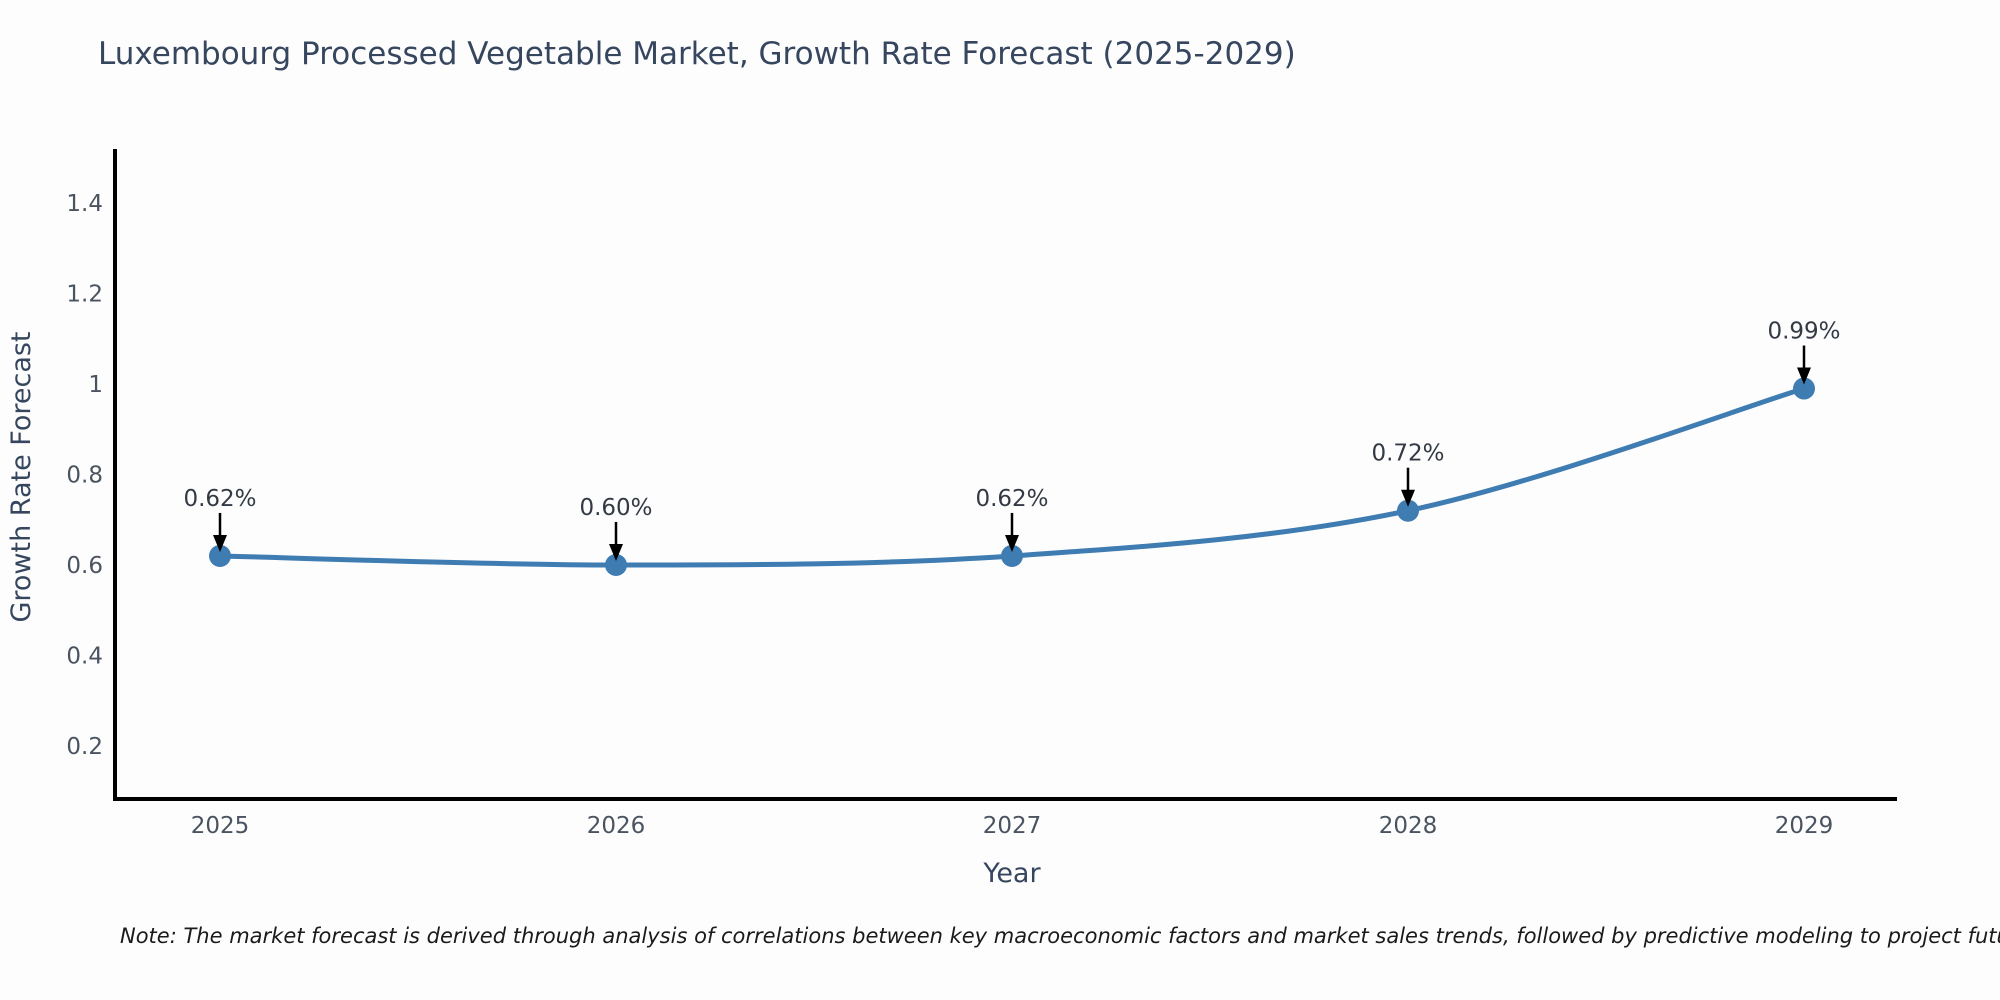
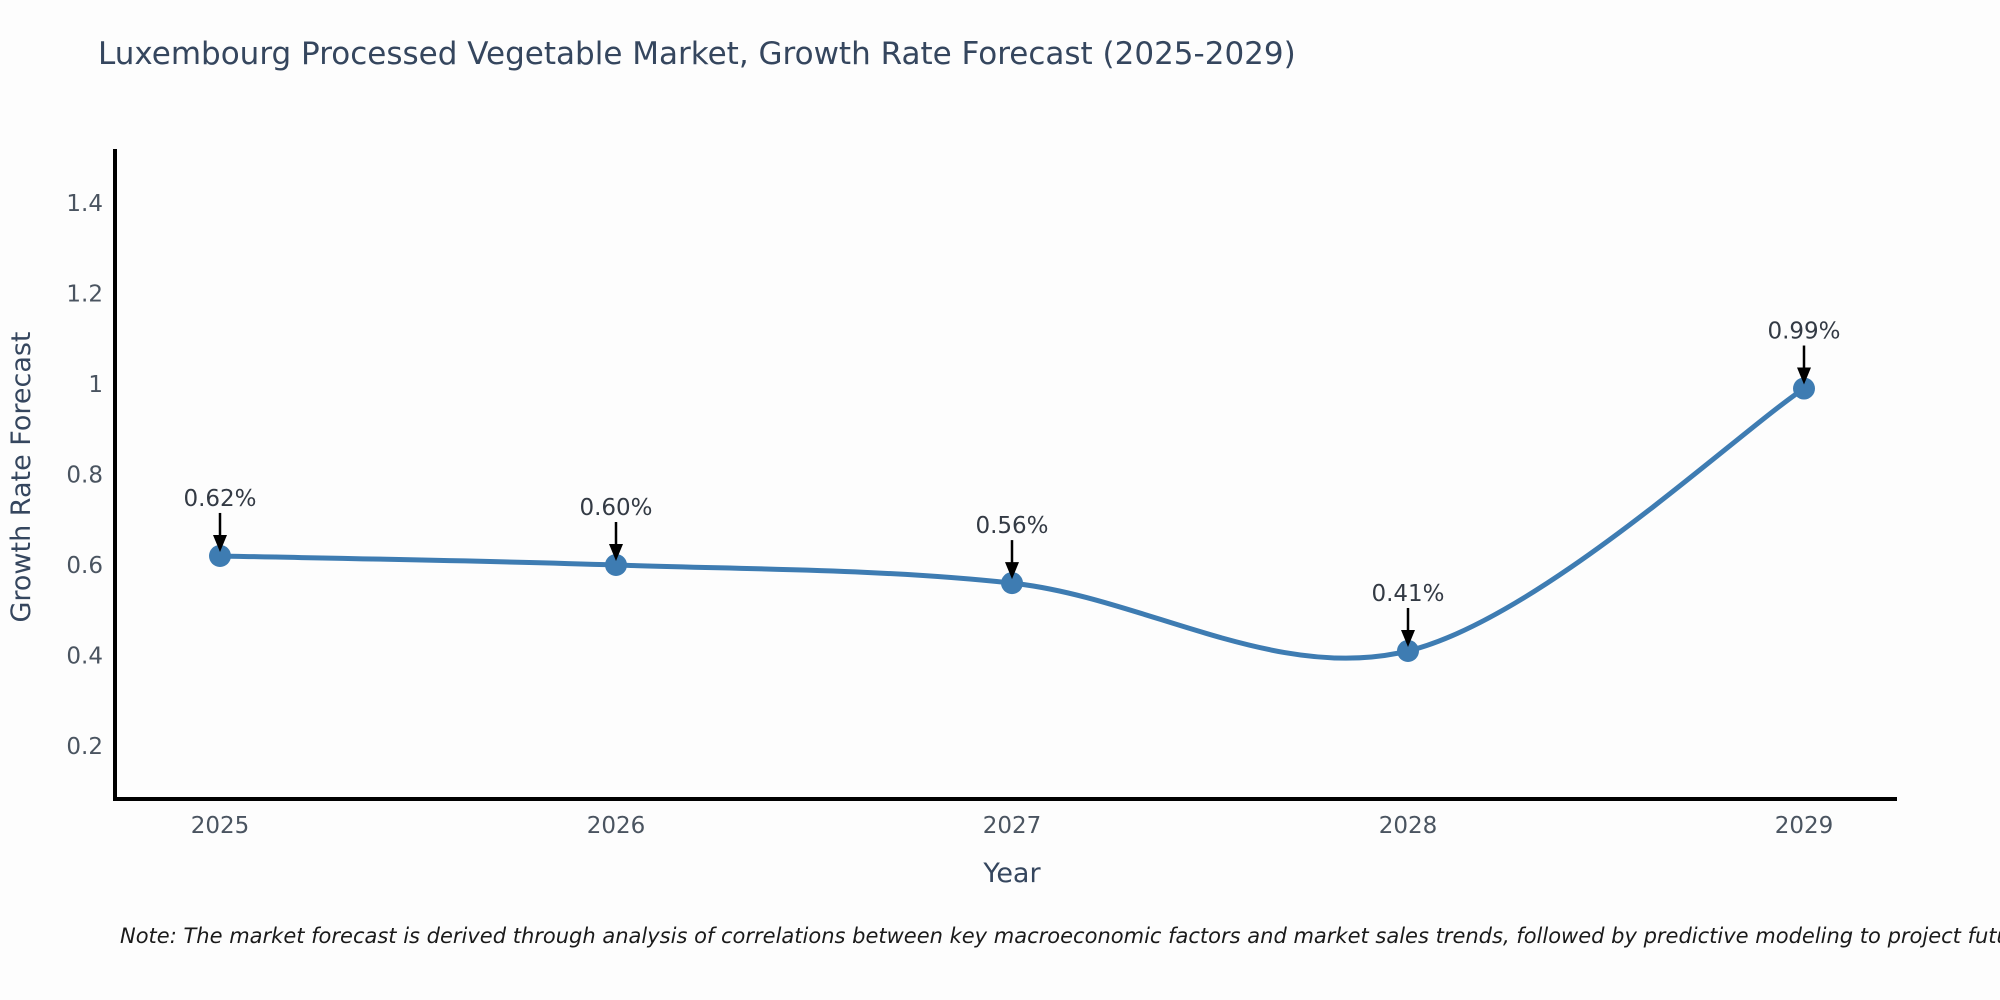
2027: 0.62% -> 0.56%
2028: 0.72% -> 0.41%
